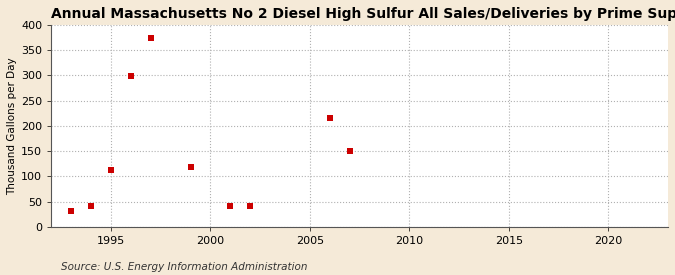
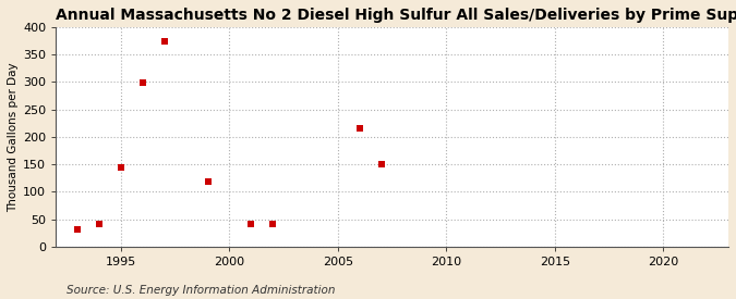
1995: 112 -> 144
